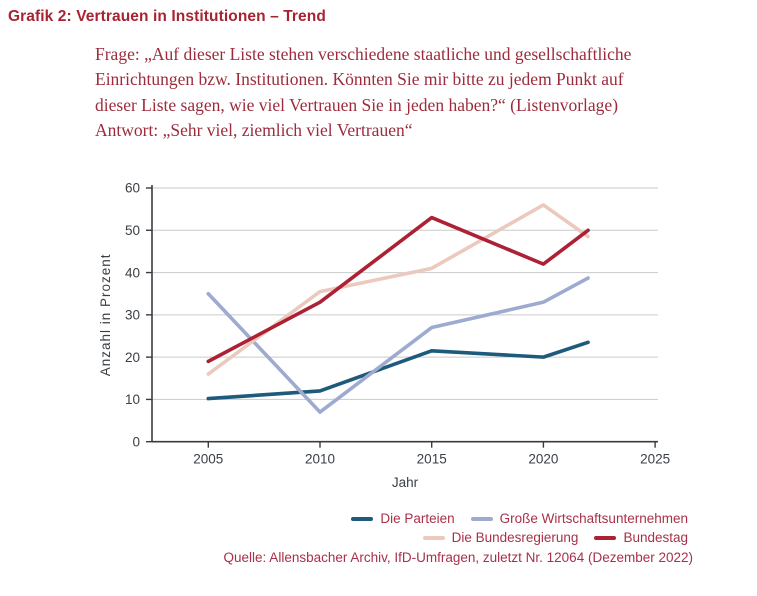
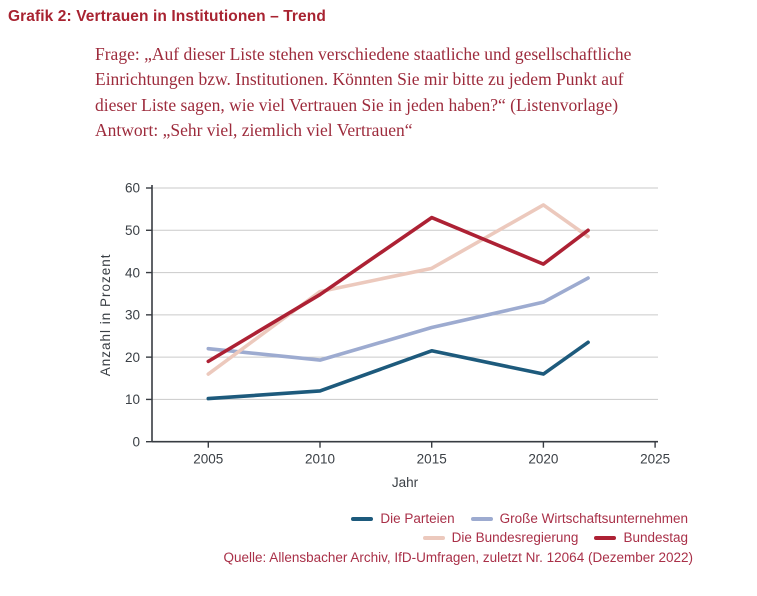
Große Wirtschaftsunternehmen/2005: 35 -> 22
Große Wirtschaftsunternehmen/2010: 7 -> 19
Bundestag/2010: 33 -> 35
Die Parteien/2020: 20 -> 16
